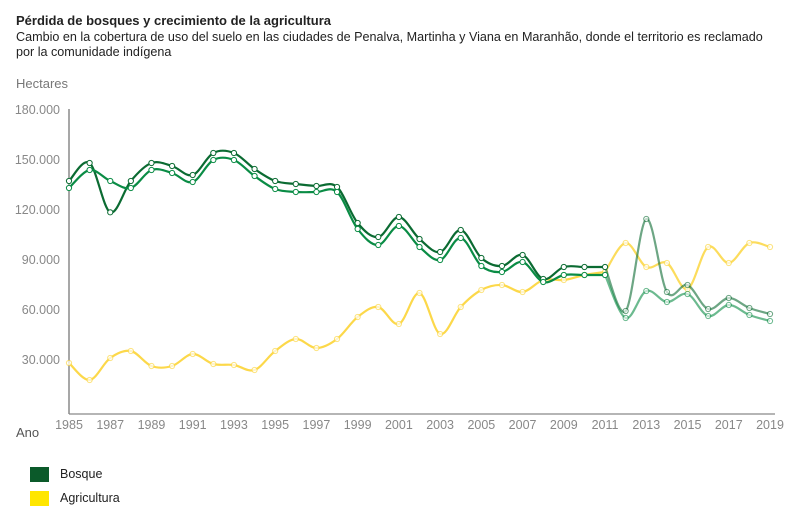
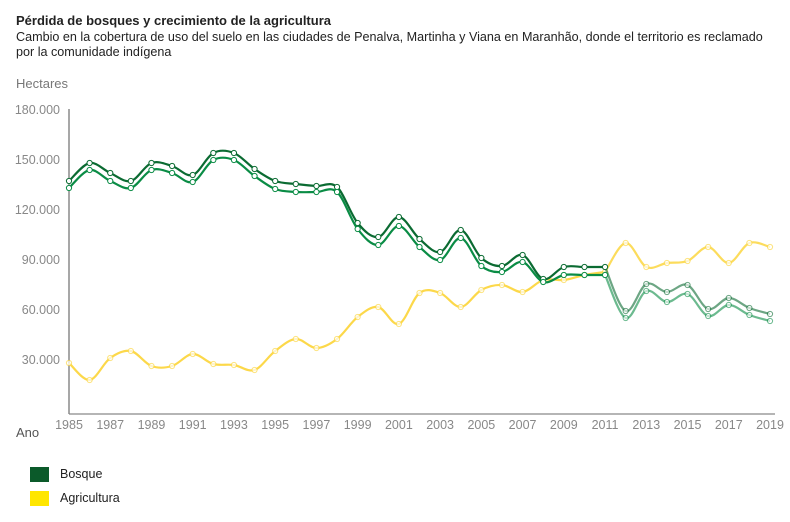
Bosque/1987: 118000 -> 142000
Agricultura/2003: 45000 -> 70000
Bosque/2013: 114000 -> 75000
Agricultura/2015: 72000 -> 89000
